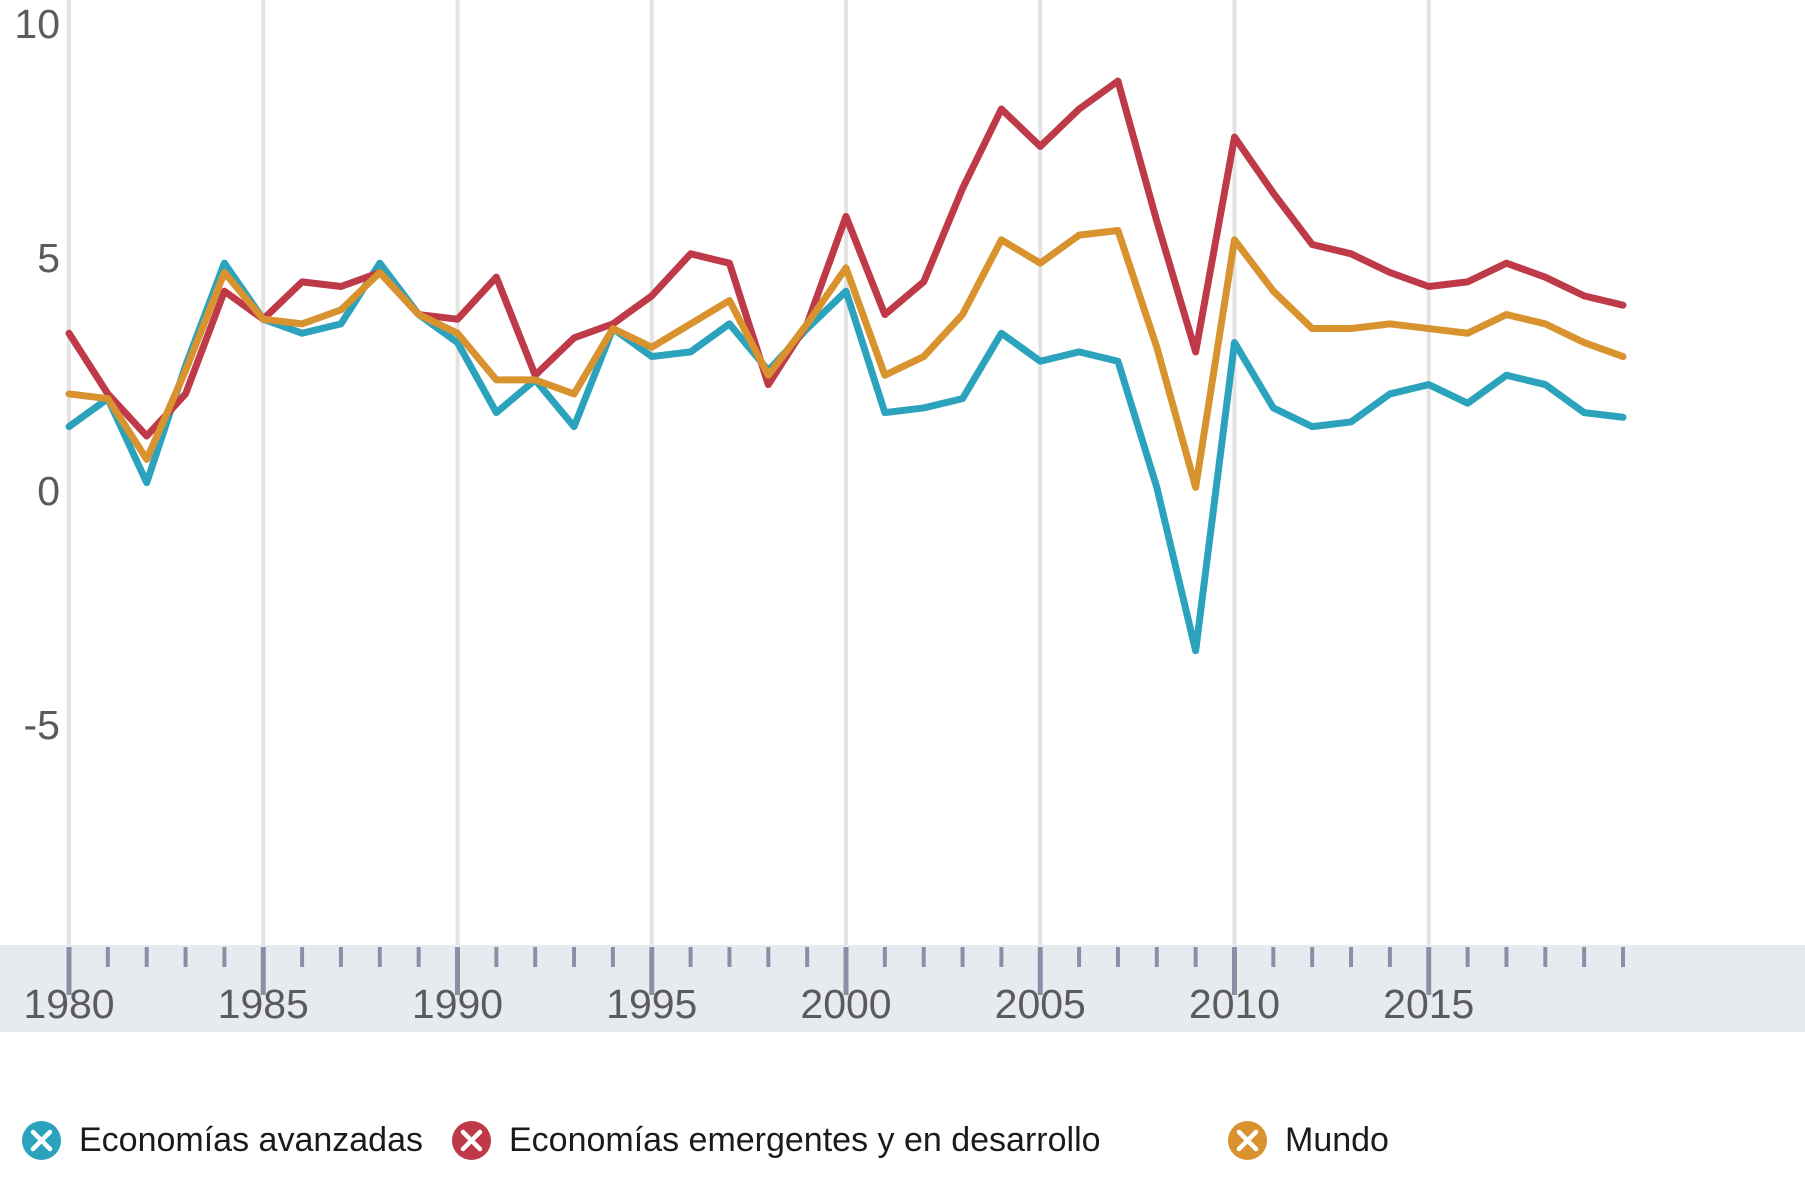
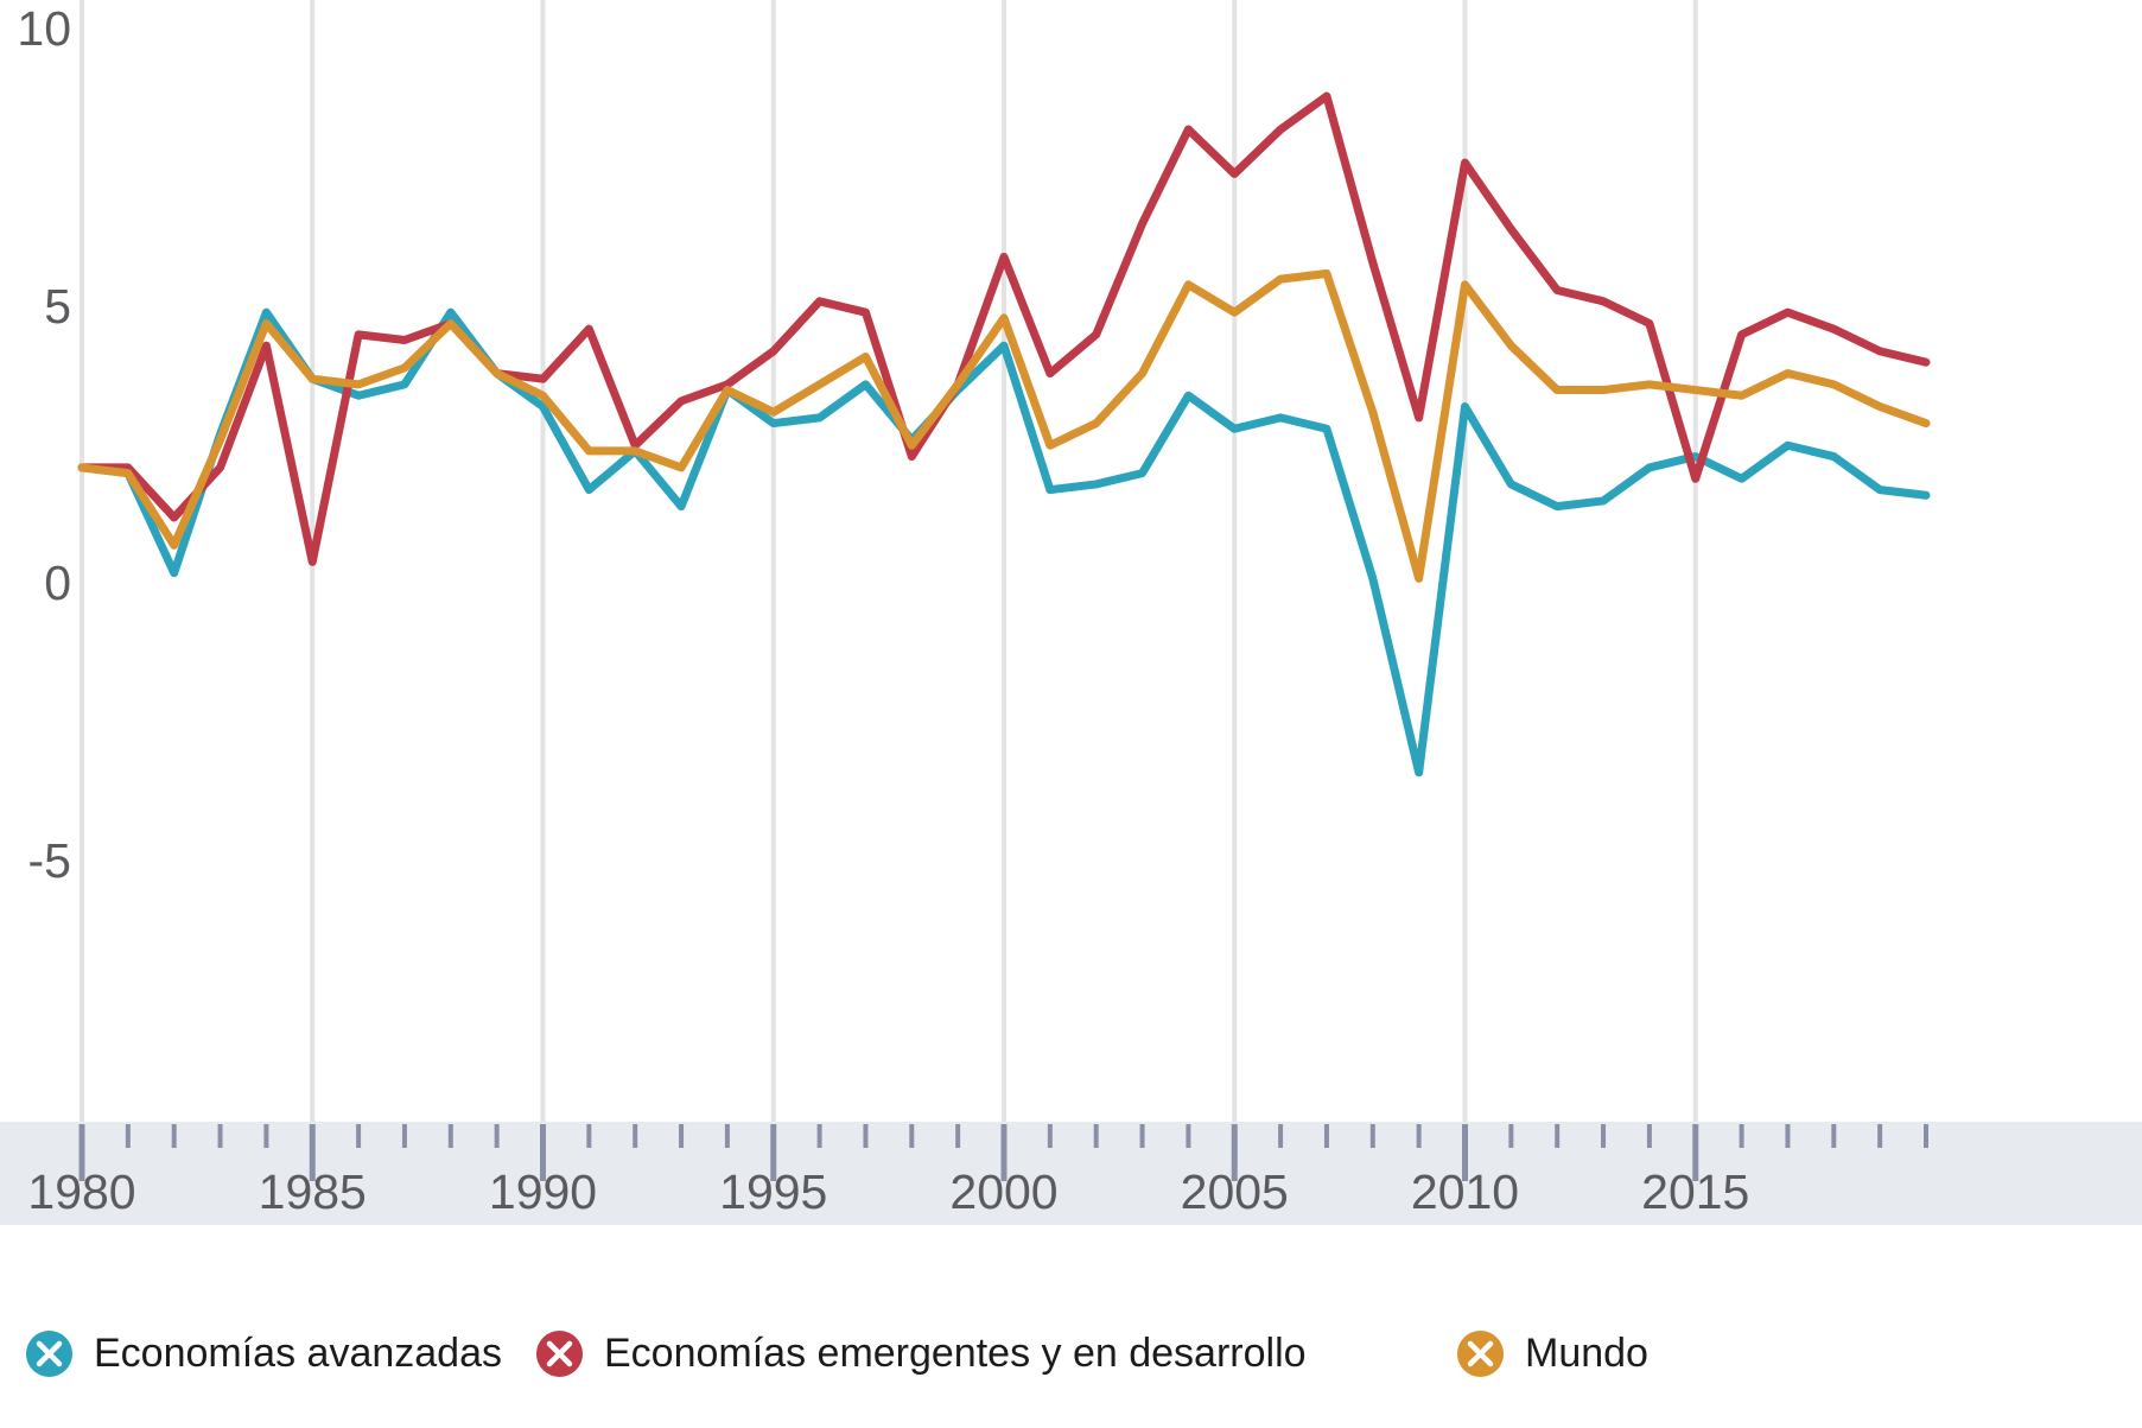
Economías avanzadas/1980: 1.4 -> 2.1
Economías emergentes y en desarrollo/1980: 3.4 -> 2.1
Economías emergentes y en desarrollo/1985: 3.7 -> 0.4
Economías emergentes y en desarrollo/2015: 4.4 -> 1.9
